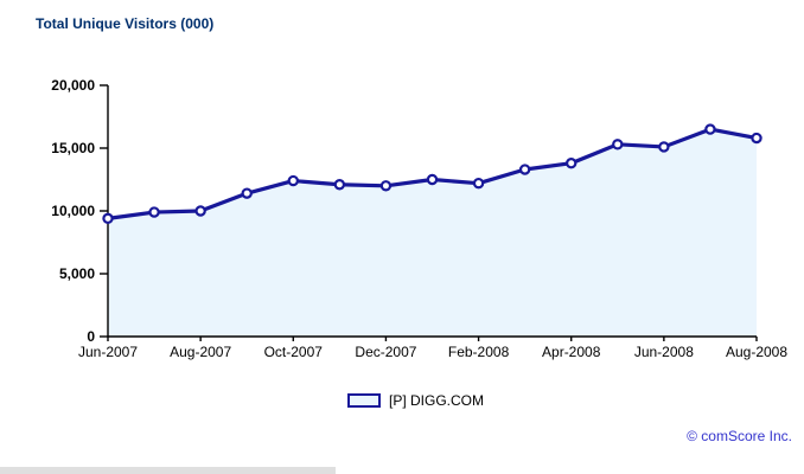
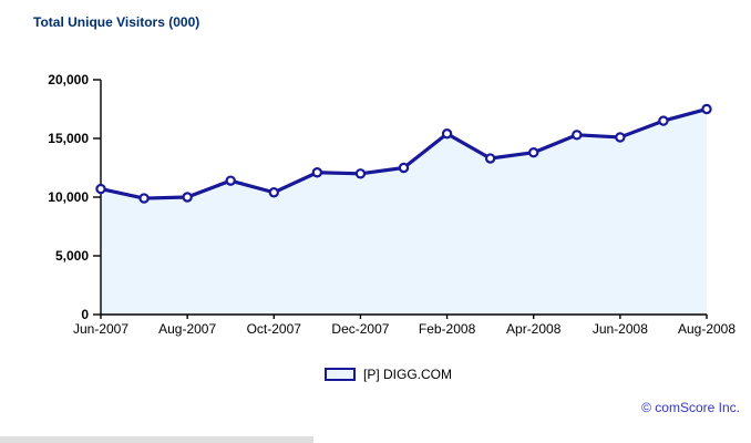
Jun-2007: 9400 -> 10700
Oct-2007: 12400 -> 10400
Feb-2008: 12200 -> 15400
Aug-2008: 15800 -> 17500
